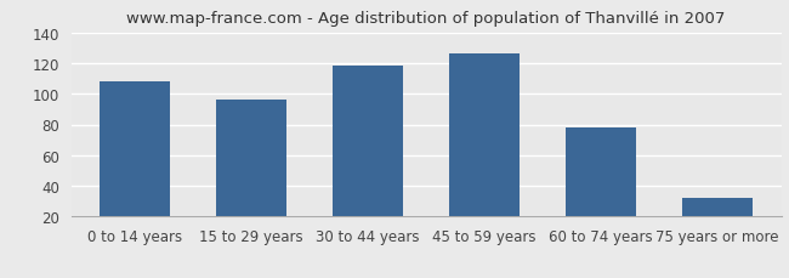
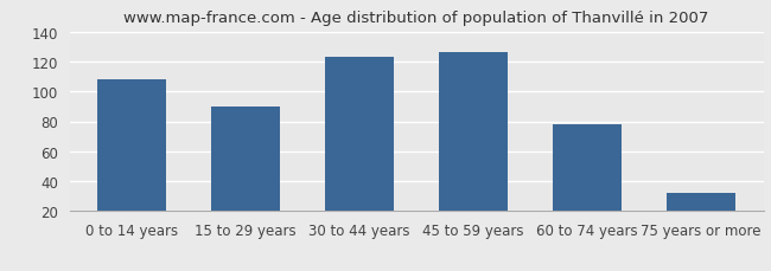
15 to 29 years: 96 -> 90
30 to 44 years: 118 -> 123
